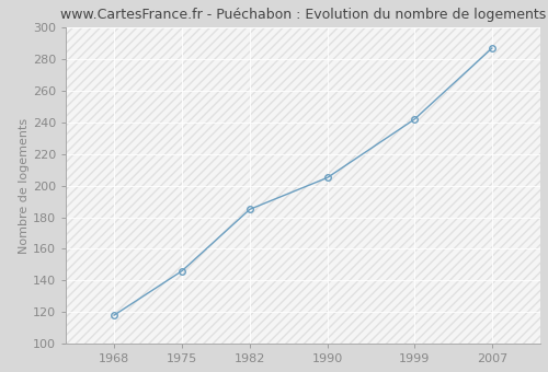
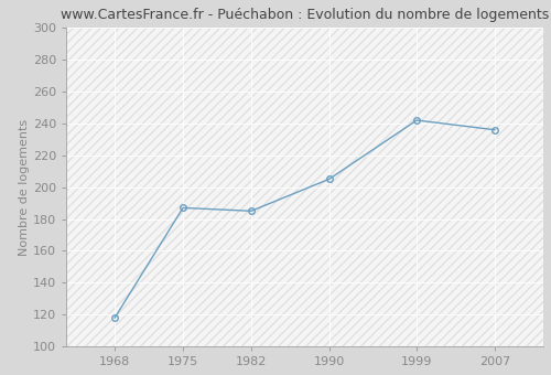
1975: 146 -> 187
2007: 287 -> 236
